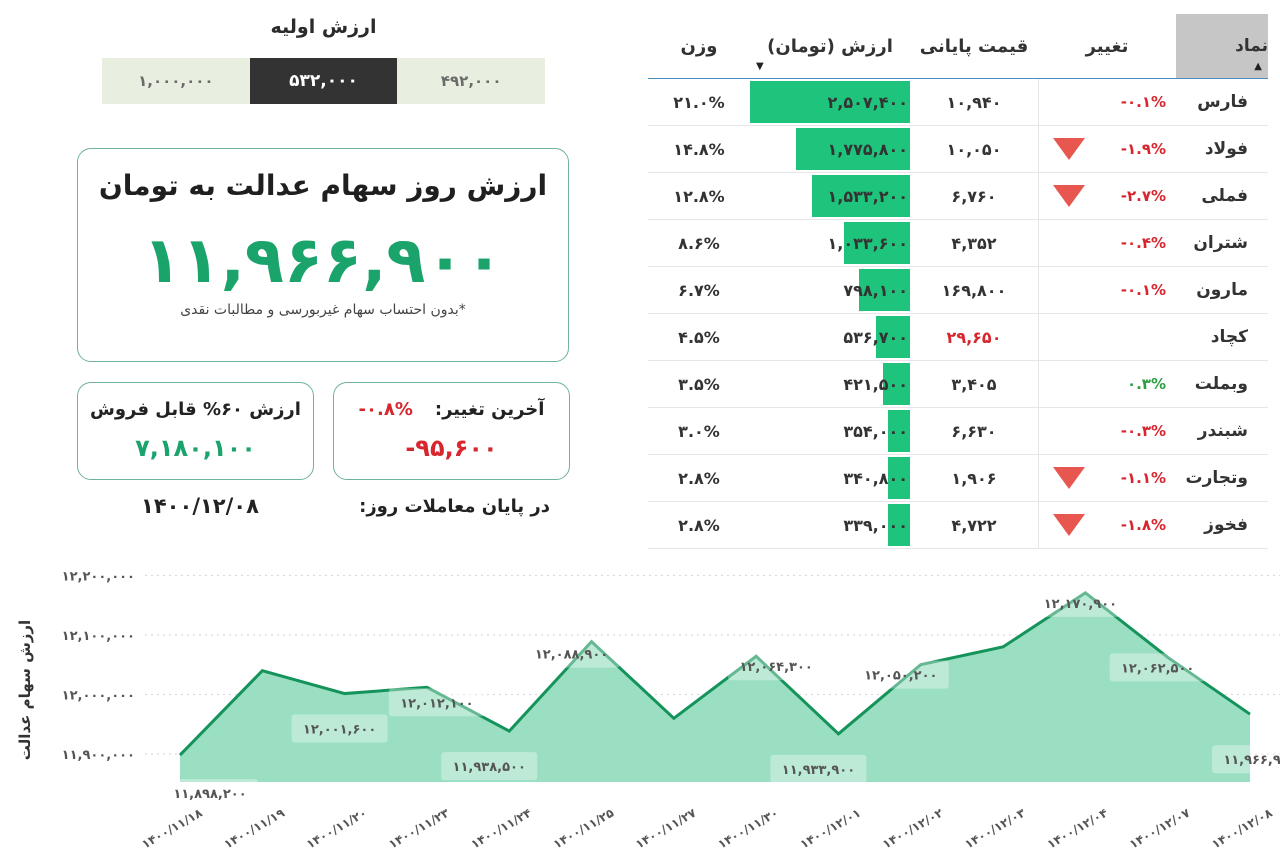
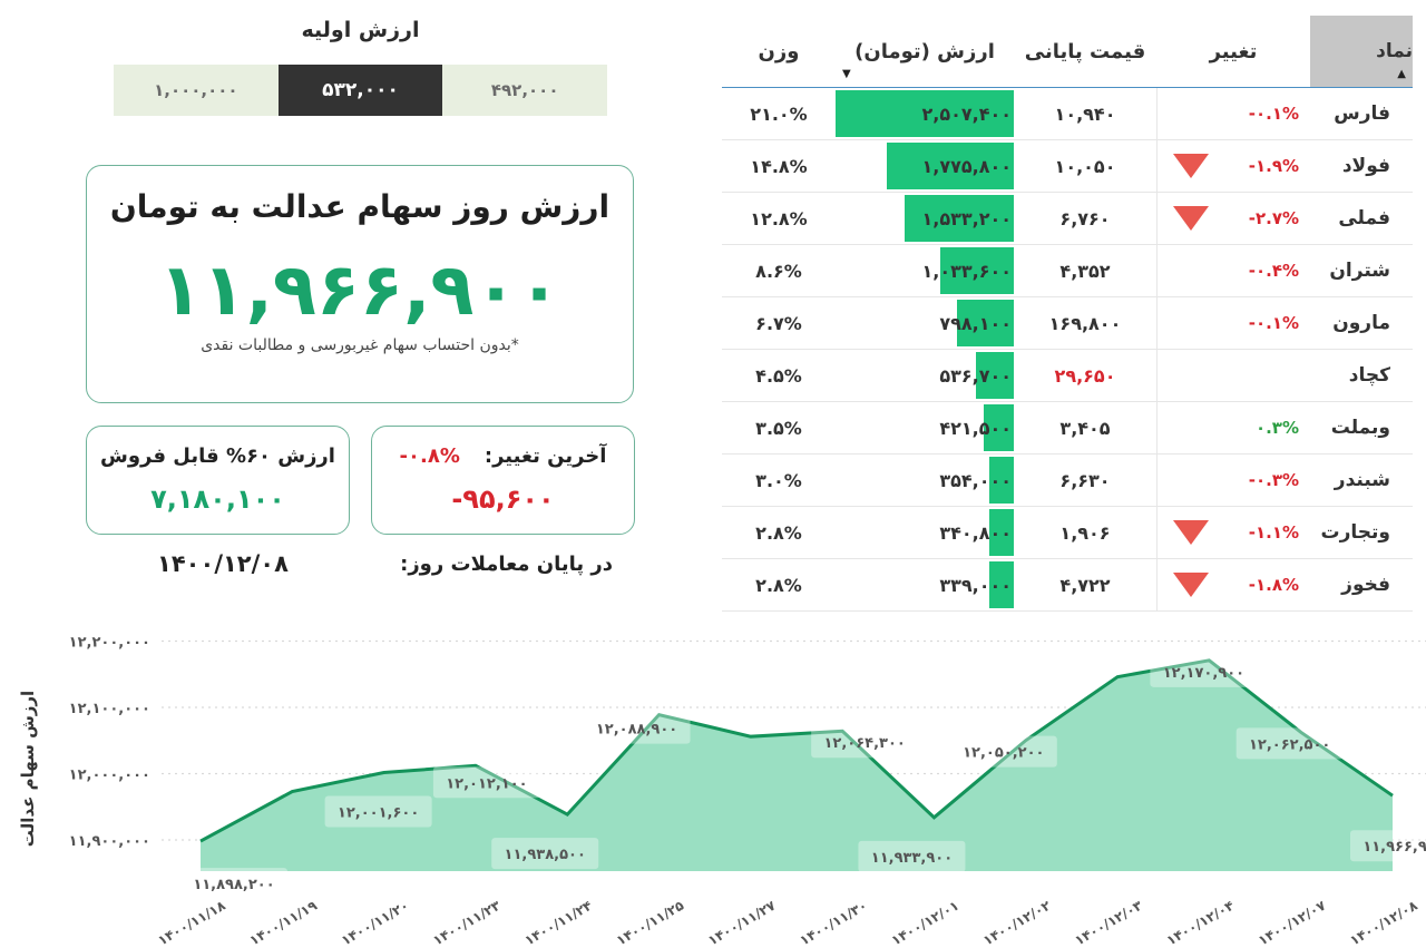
۱۴۰۰/۱۱/۱۹: 12040000 -> 11970000
۱۴۰۰/۱۱/۲۷: 11960000 -> 12060000
۱۴۰۰/۱۲/۰۳: 12080000 -> 12150000
